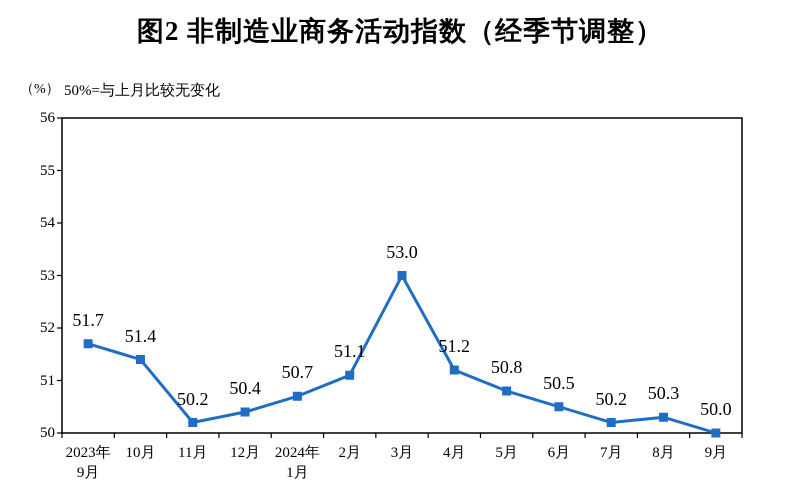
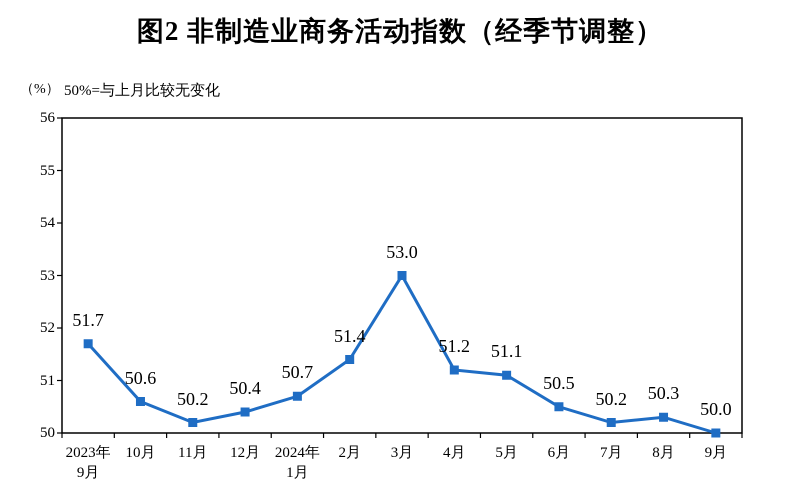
10月: 51.4 -> 50.6
2月: 51.1 -> 51.4
5月: 50.8 -> 51.1
